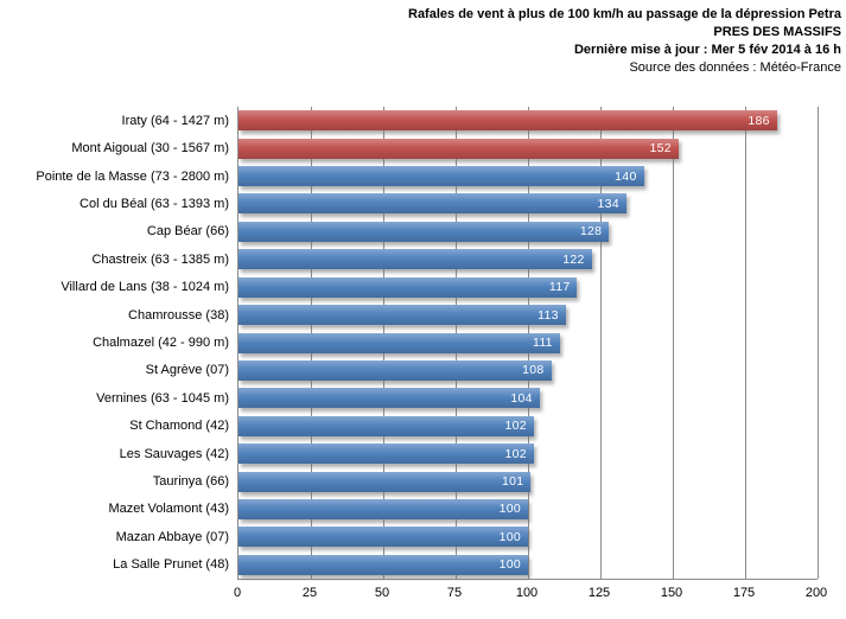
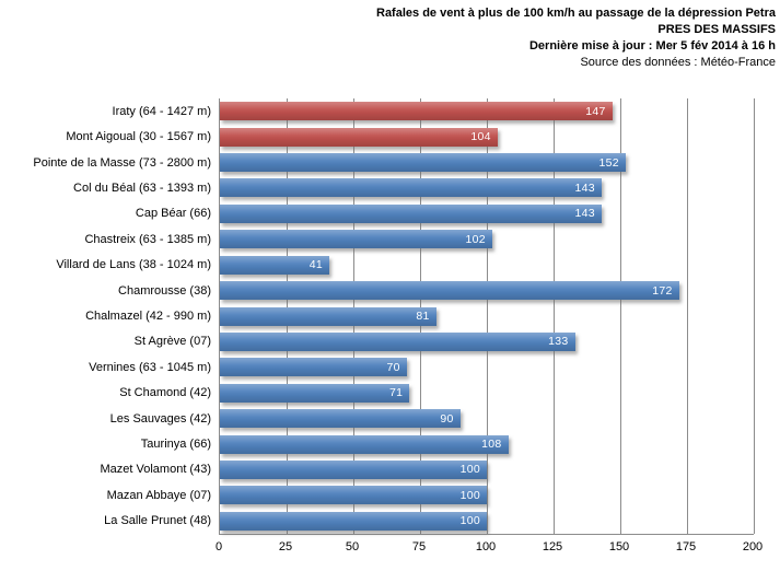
Iraty (64 - 1427 m): 186 -> 147
Mont Aigoual (30 - 1567 m): 152 -> 104
Pointe de la Masse (73 - 2800 m): 140 -> 152
Col du Béal (63 - 1393 m): 134 -> 143
Cap Béar (66): 128 -> 143
Chastreix (63 - 1385 m): 122 -> 102
Villard de Lans (38 - 1024 m): 117 -> 41
Chamrousse (38): 113 -> 172
Chalmazel (42 - 990 m): 111 -> 81
St Agrève (07): 108 -> 133
Vernines (63 - 1045 m): 104 -> 70
St Chamond (42): 102 -> 71
Les Sauvages (42): 102 -> 90
Taurinya (66): 101 -> 108
